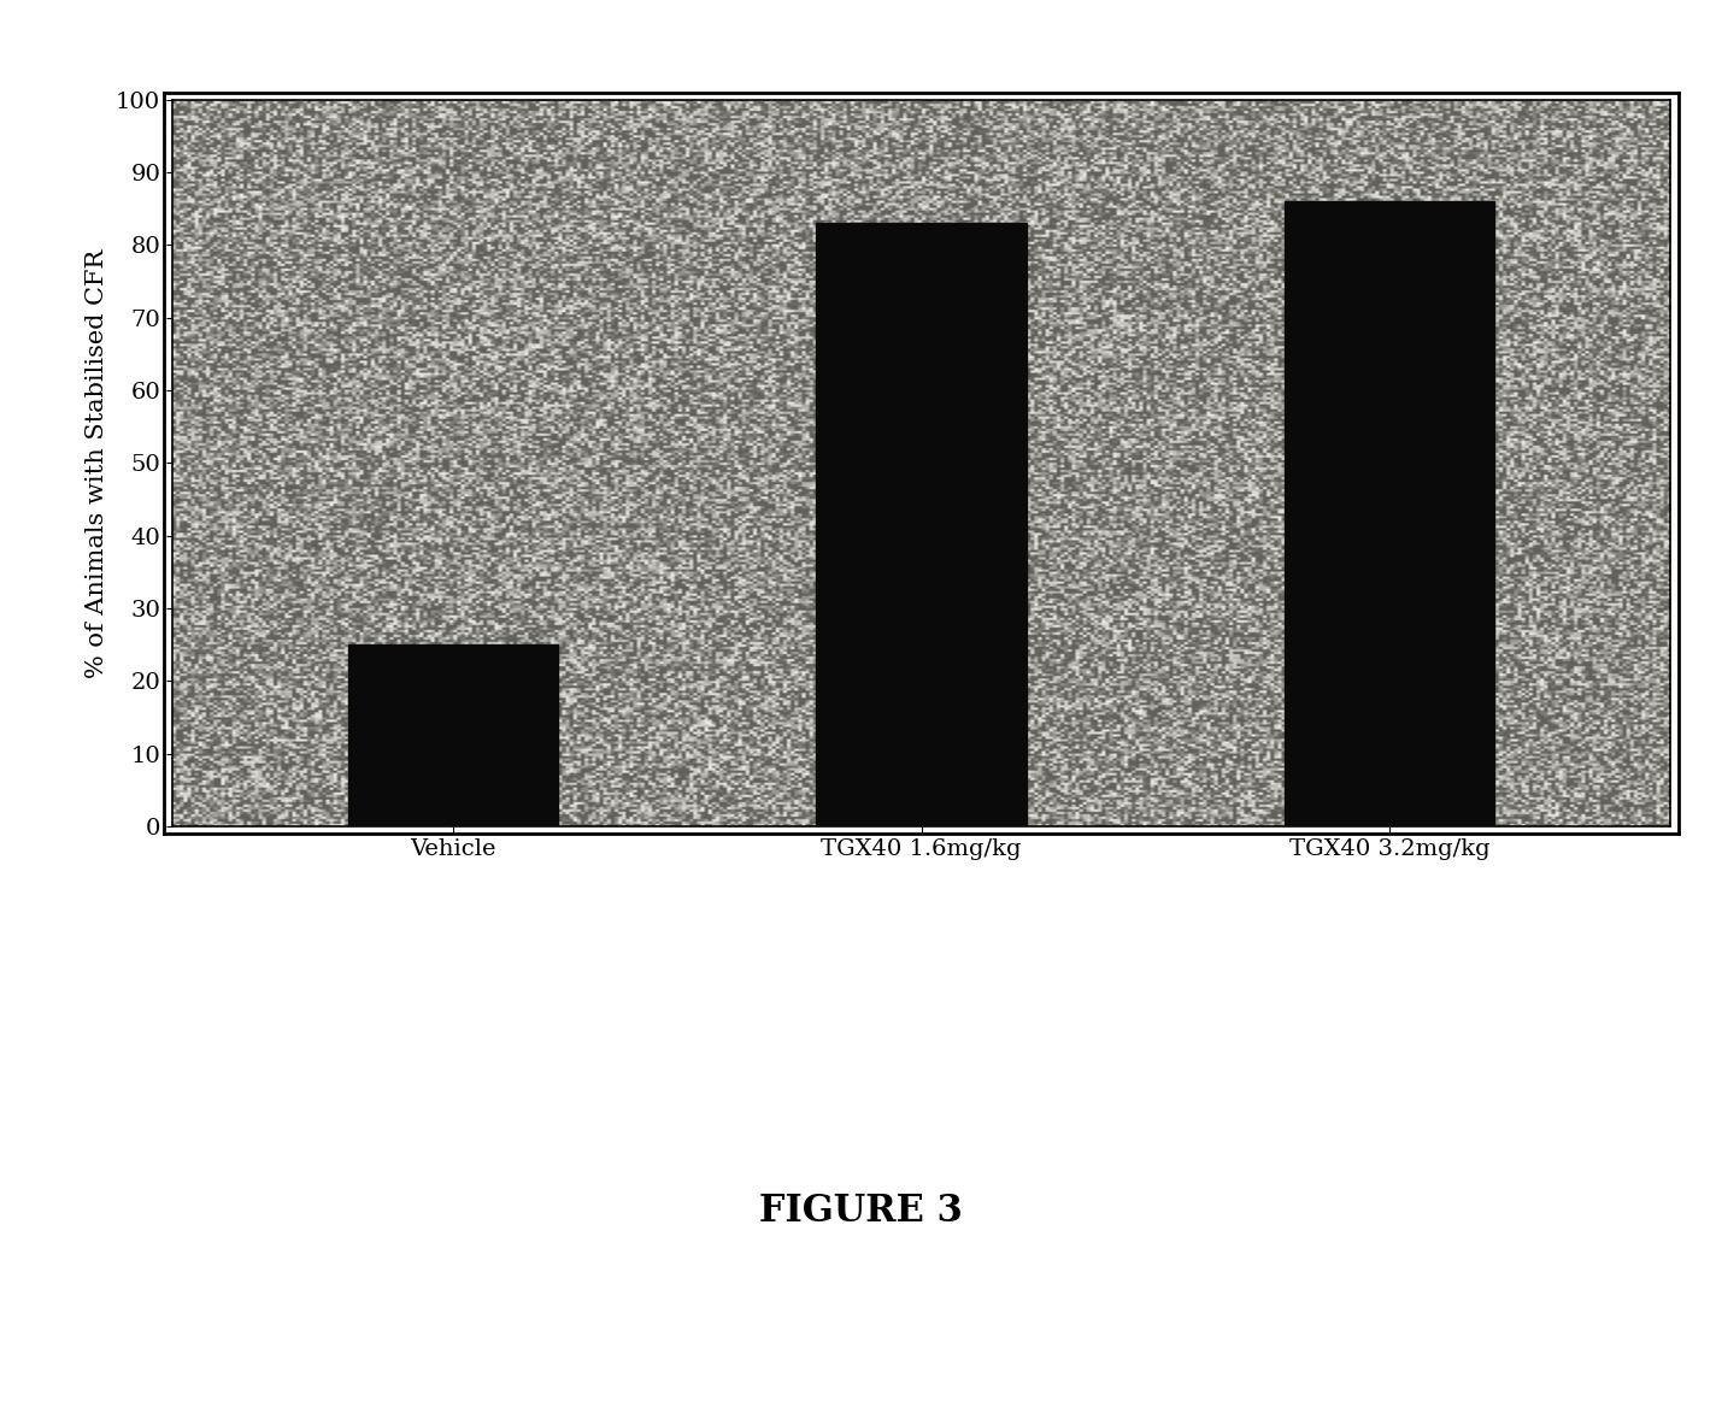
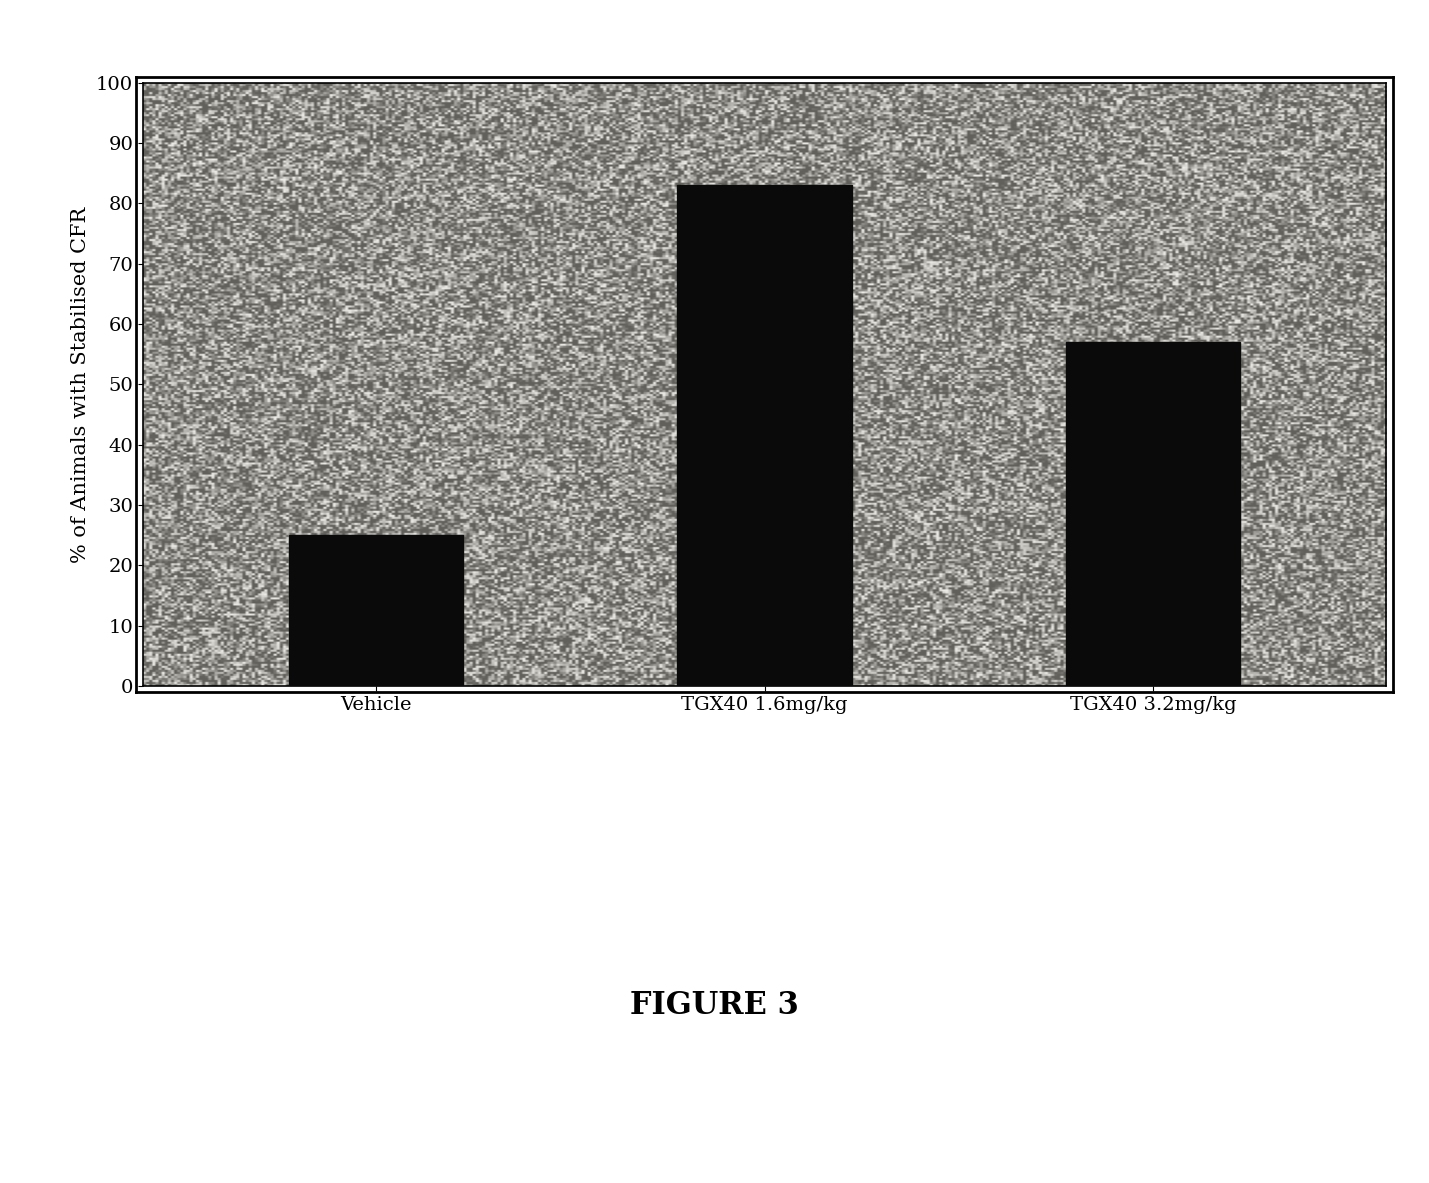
TGX40 3.2mg/kg: 86 -> 57
